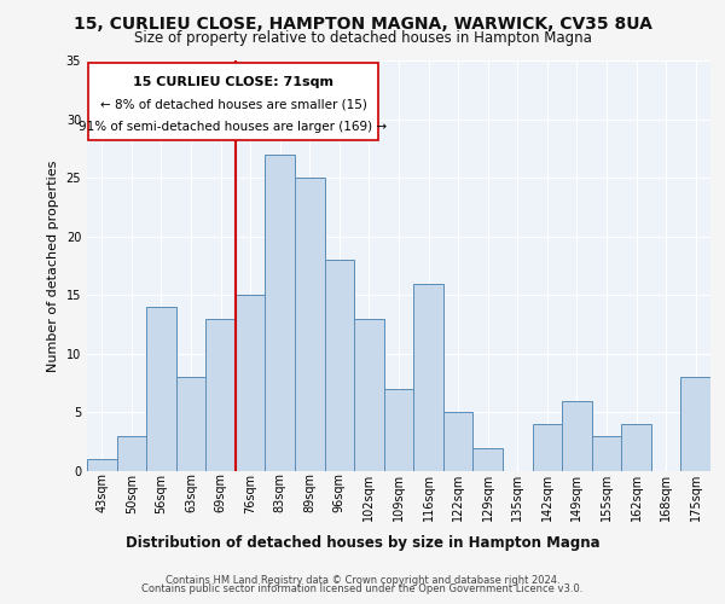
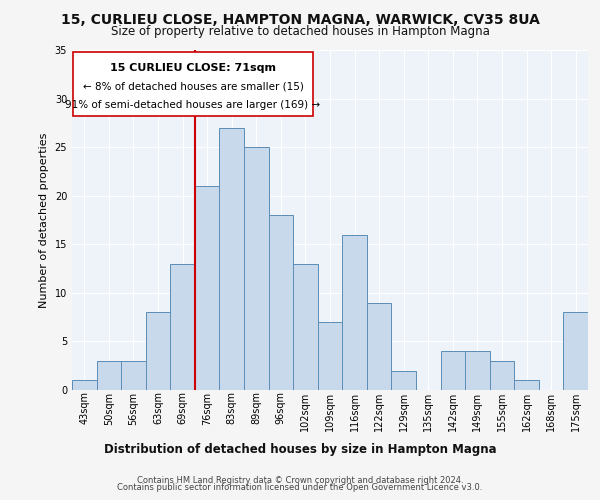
56sqm: 14 -> 3
76sqm: 15 -> 21
122sqm: 5 -> 9
149sqm: 6 -> 4
162sqm: 4 -> 1
